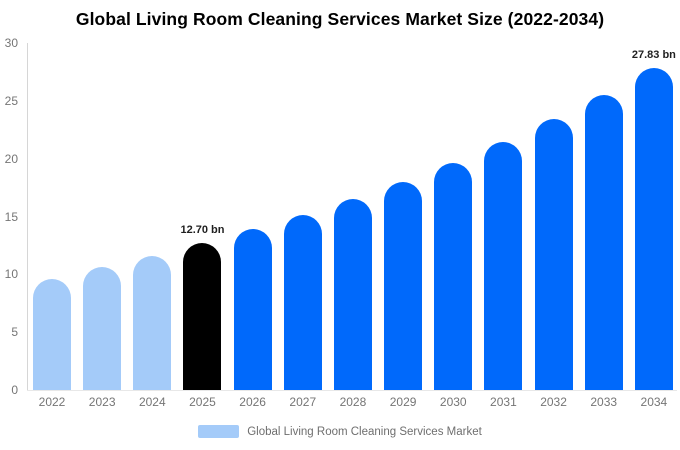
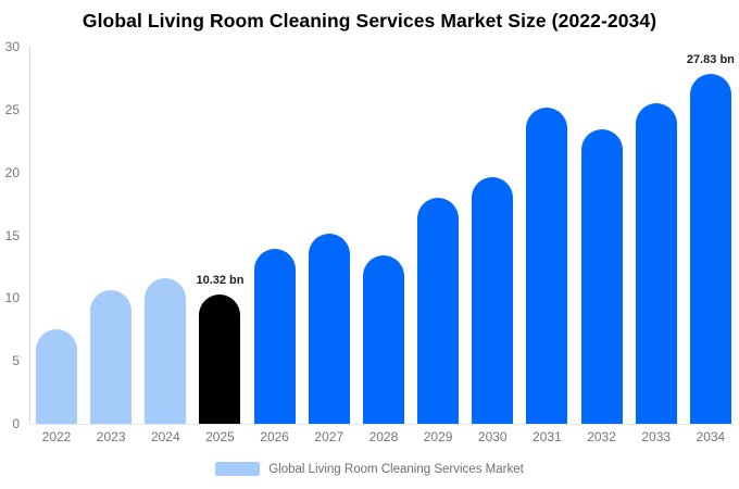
2022: 9.6 -> 7.5
2025: 12.70 -> 10.32
2028: 16.5 -> 13.4
2031: 21.4 -> 25.2
